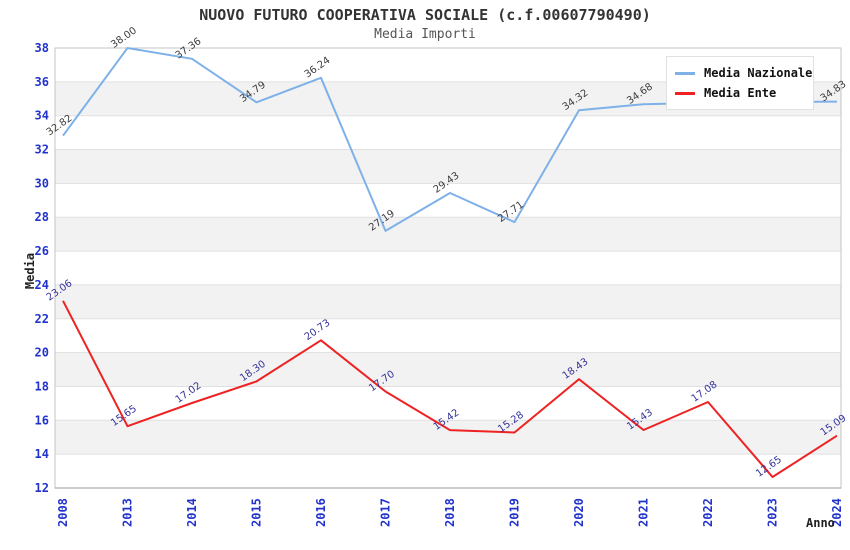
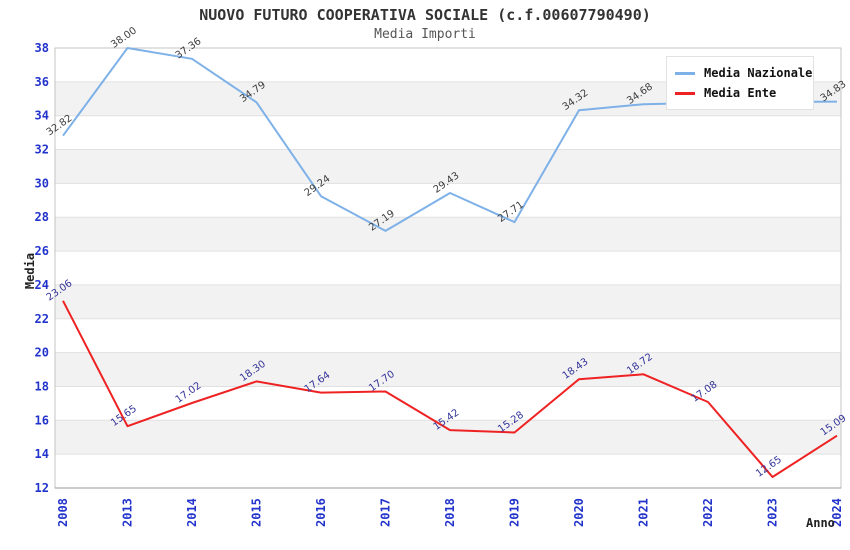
Media Nazionale/2016: 36.24 -> 29.24
Media Ente/2016: 20.73 -> 17.64
Media Ente/2021: 15.43 -> 18.72
